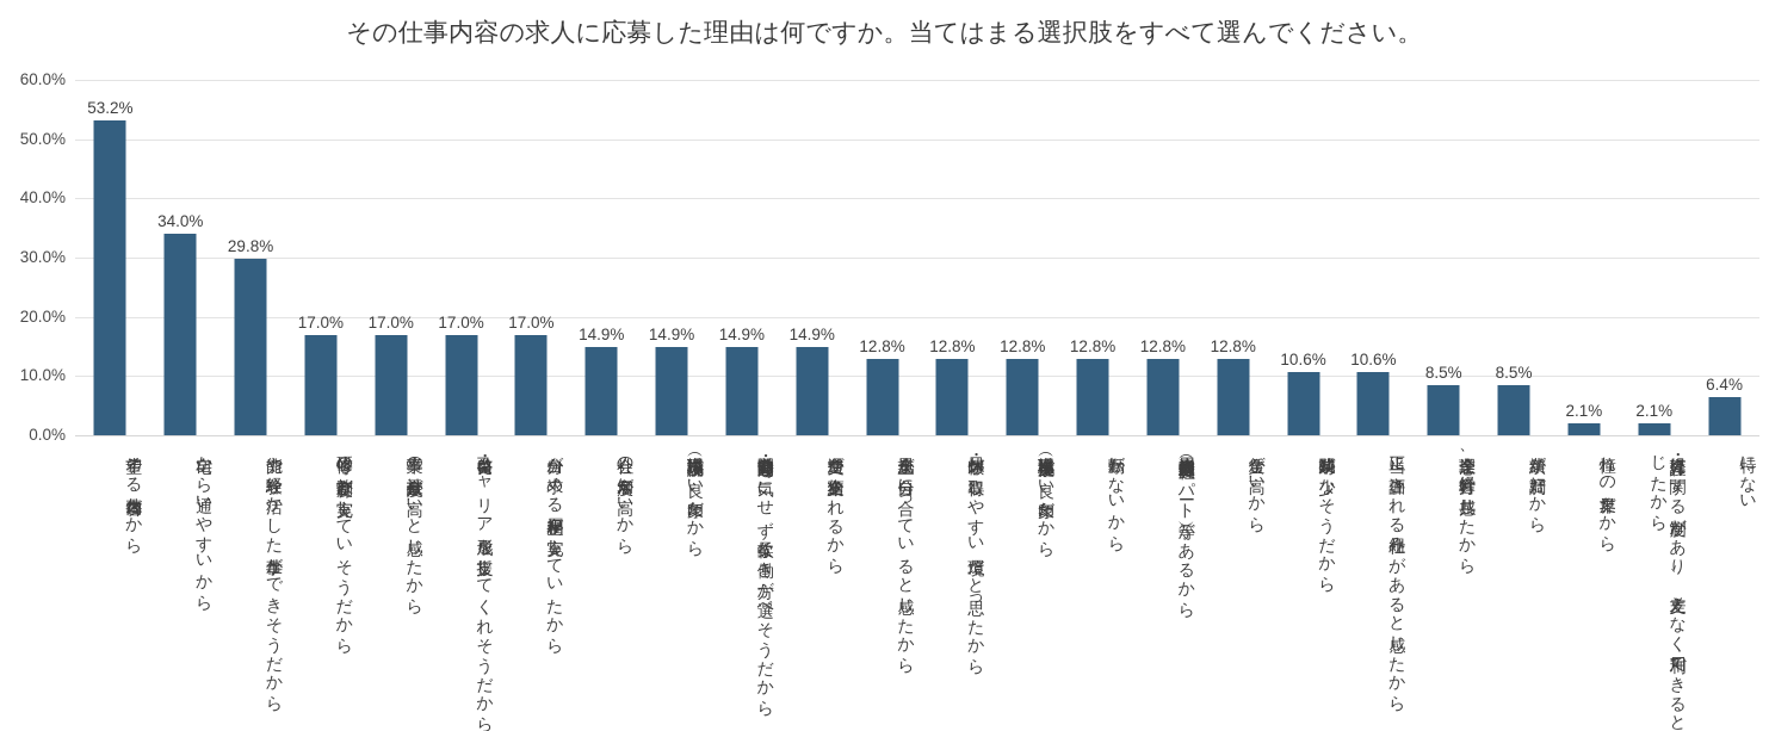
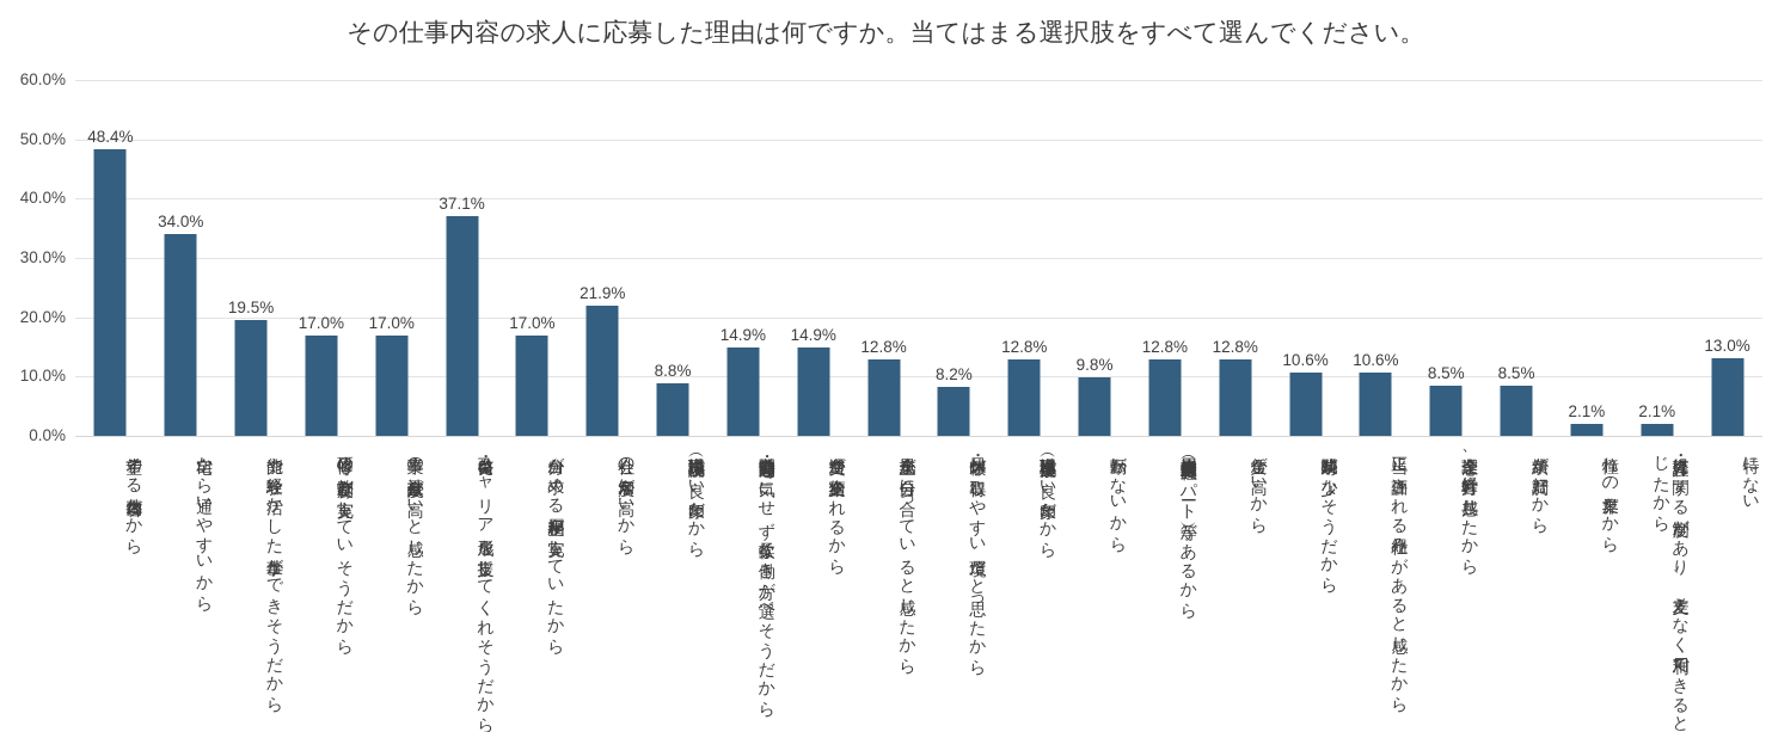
希望する仕事内容だから: 53.2% -> 48.4%
能力や経験を活かした仕事ができそうだから: 29.8% -> 19.5%
自己啓発・キャリア形成を支援してくれそうだから: 17.0% -> 37.1%
会社の知名度が高いから: 14.9% -> 21.9%
職場環境（設備）が良い印象だから: 14.9% -> 8.8%
休日・休暇が取得しやすい環境だと思ったから: 12.8% -> 8.2%
転勤がないから: 12.8% -> 9.8%
特にない: 6.4% -> 13.0%
